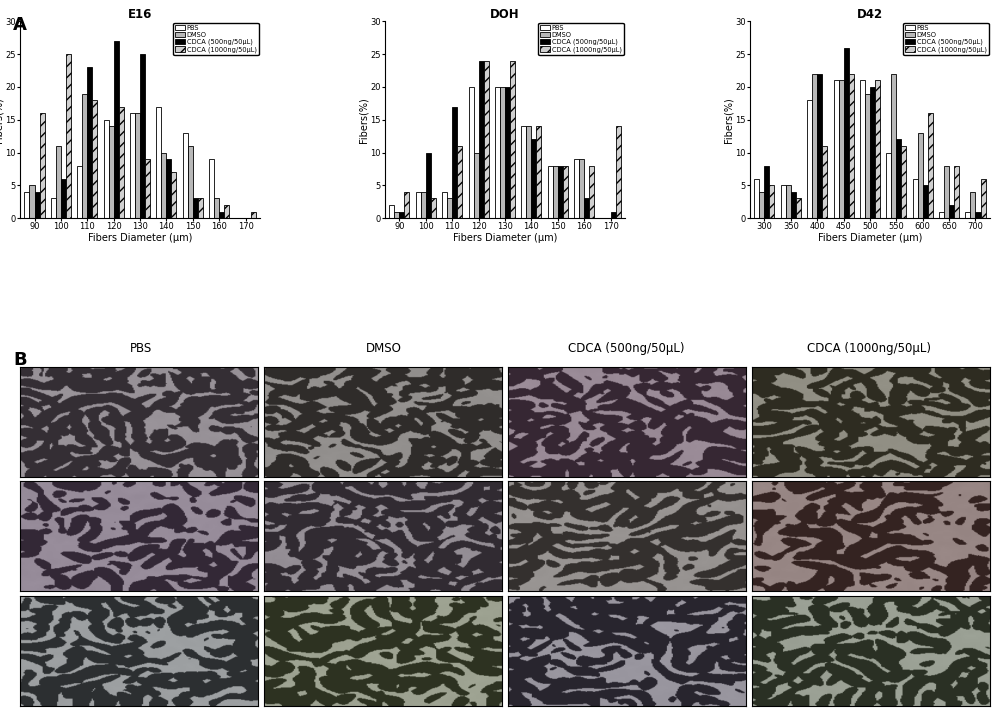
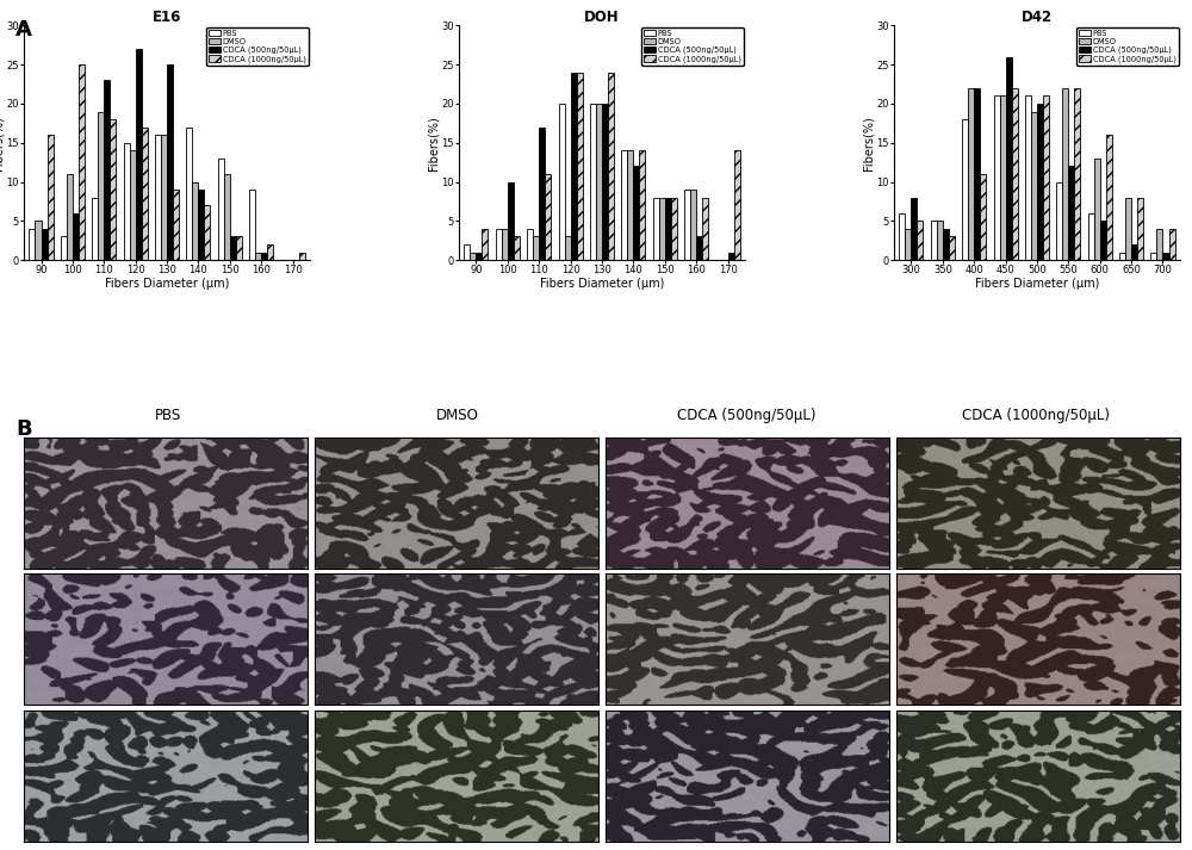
E16/DMSO/160: 3 -> 1
DOH/DMSO/120: 10 -> 3
D42/CDCA (1000ng/50μL)/550: 11 -> 22
D42/CDCA (1000ng/50μL)/700: 6 -> 4
